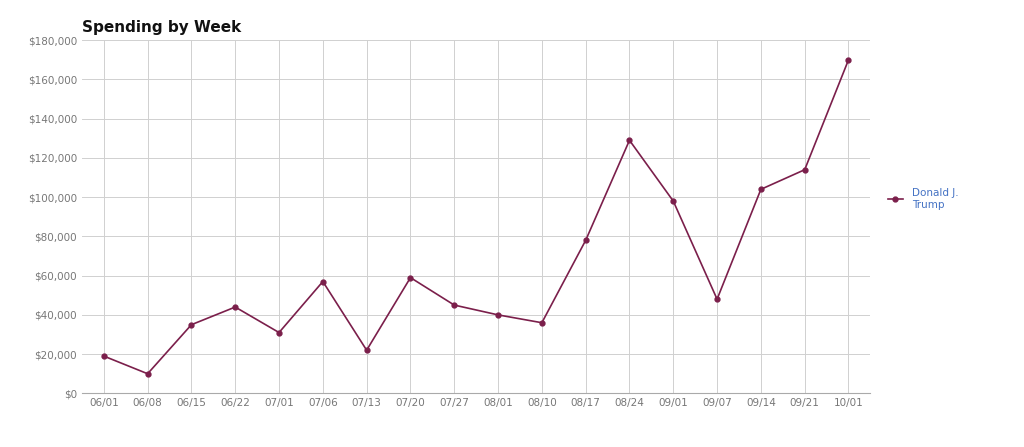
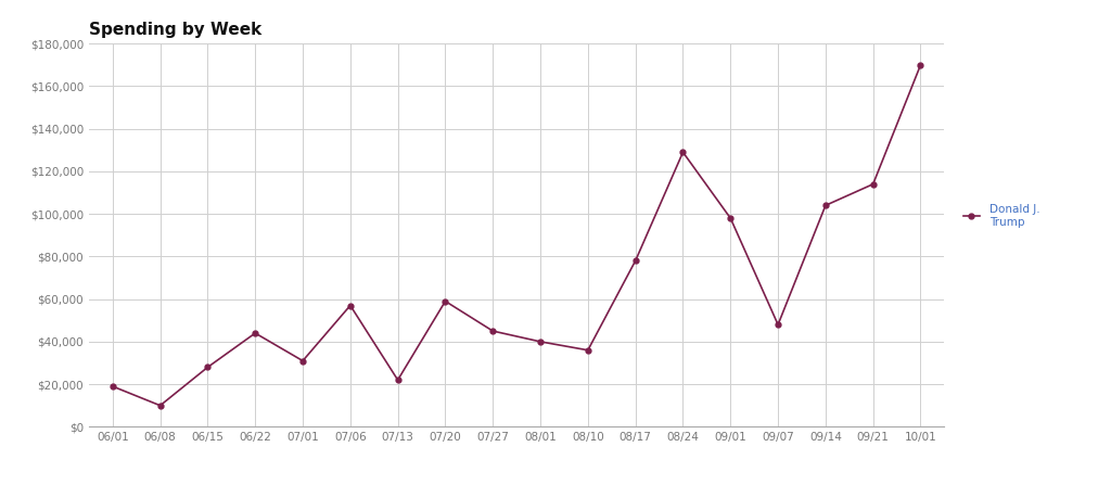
06/15: $35,000 -> $28,000
